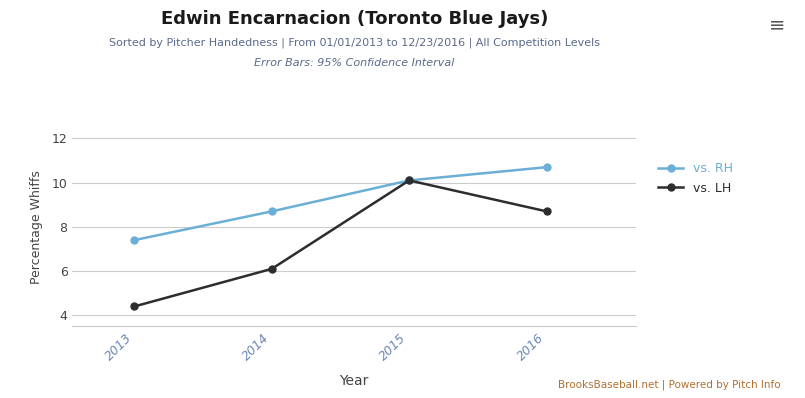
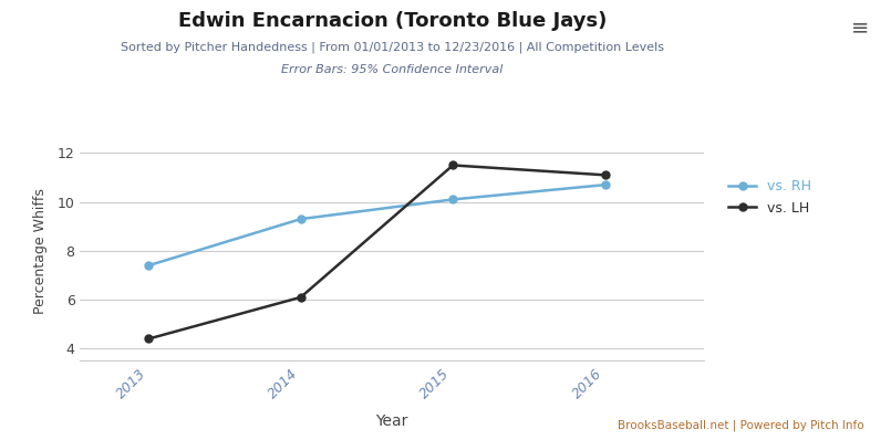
vs. RH/2014: 8.7 -> 9.3
vs. LH/2015: 10.1 -> 11.5
vs. LH/2016: 8.7 -> 11.1
